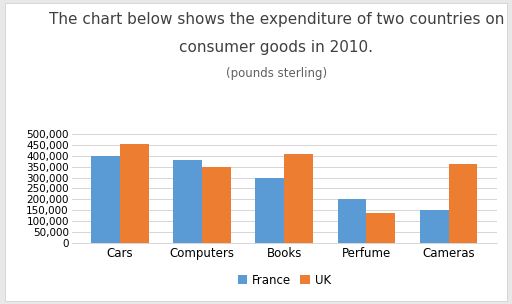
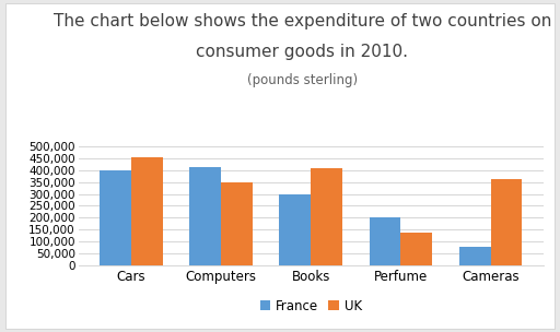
France/Computers: 380,000 -> 410,000
France/Cameras: 150,000 -> 80,000
